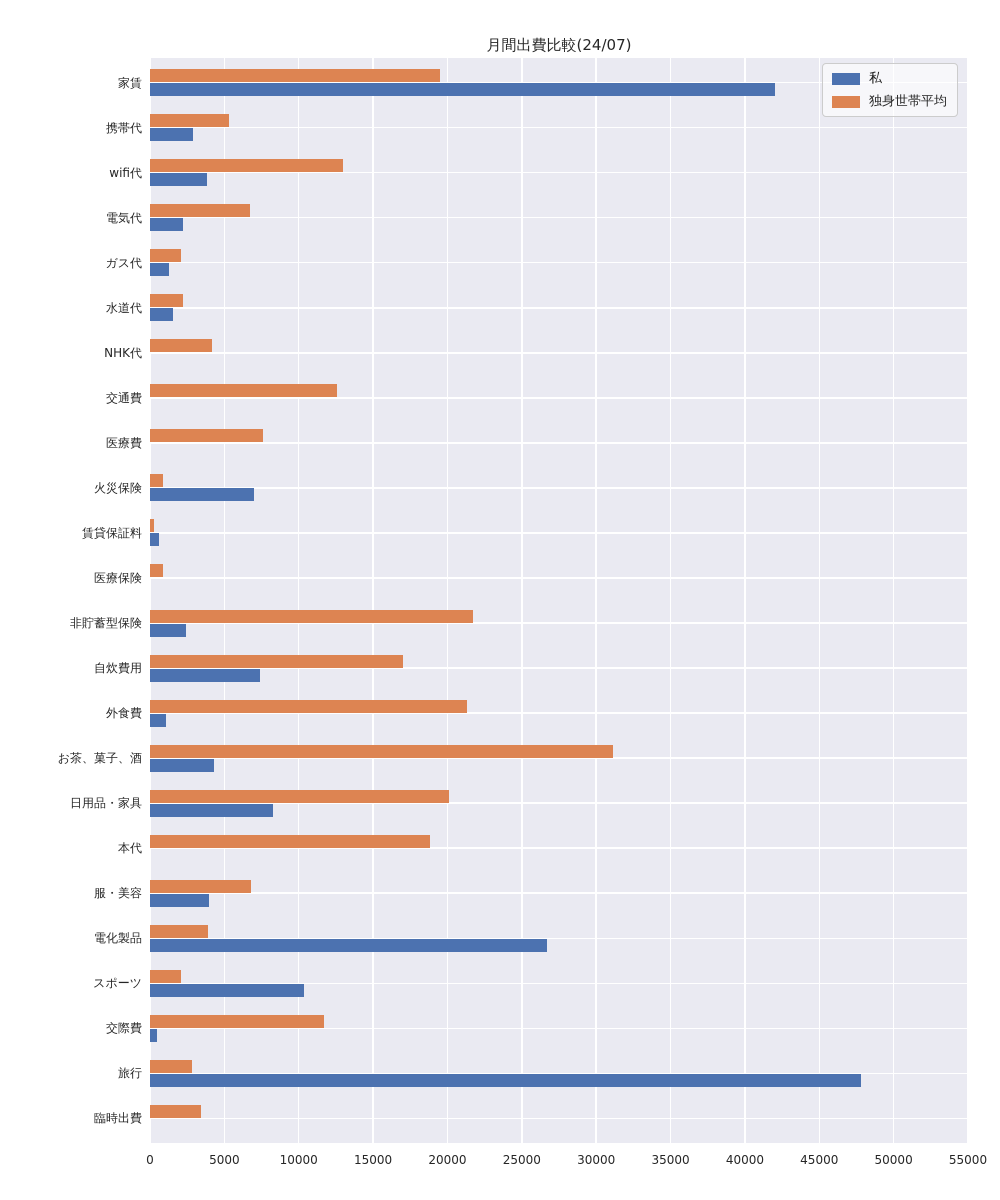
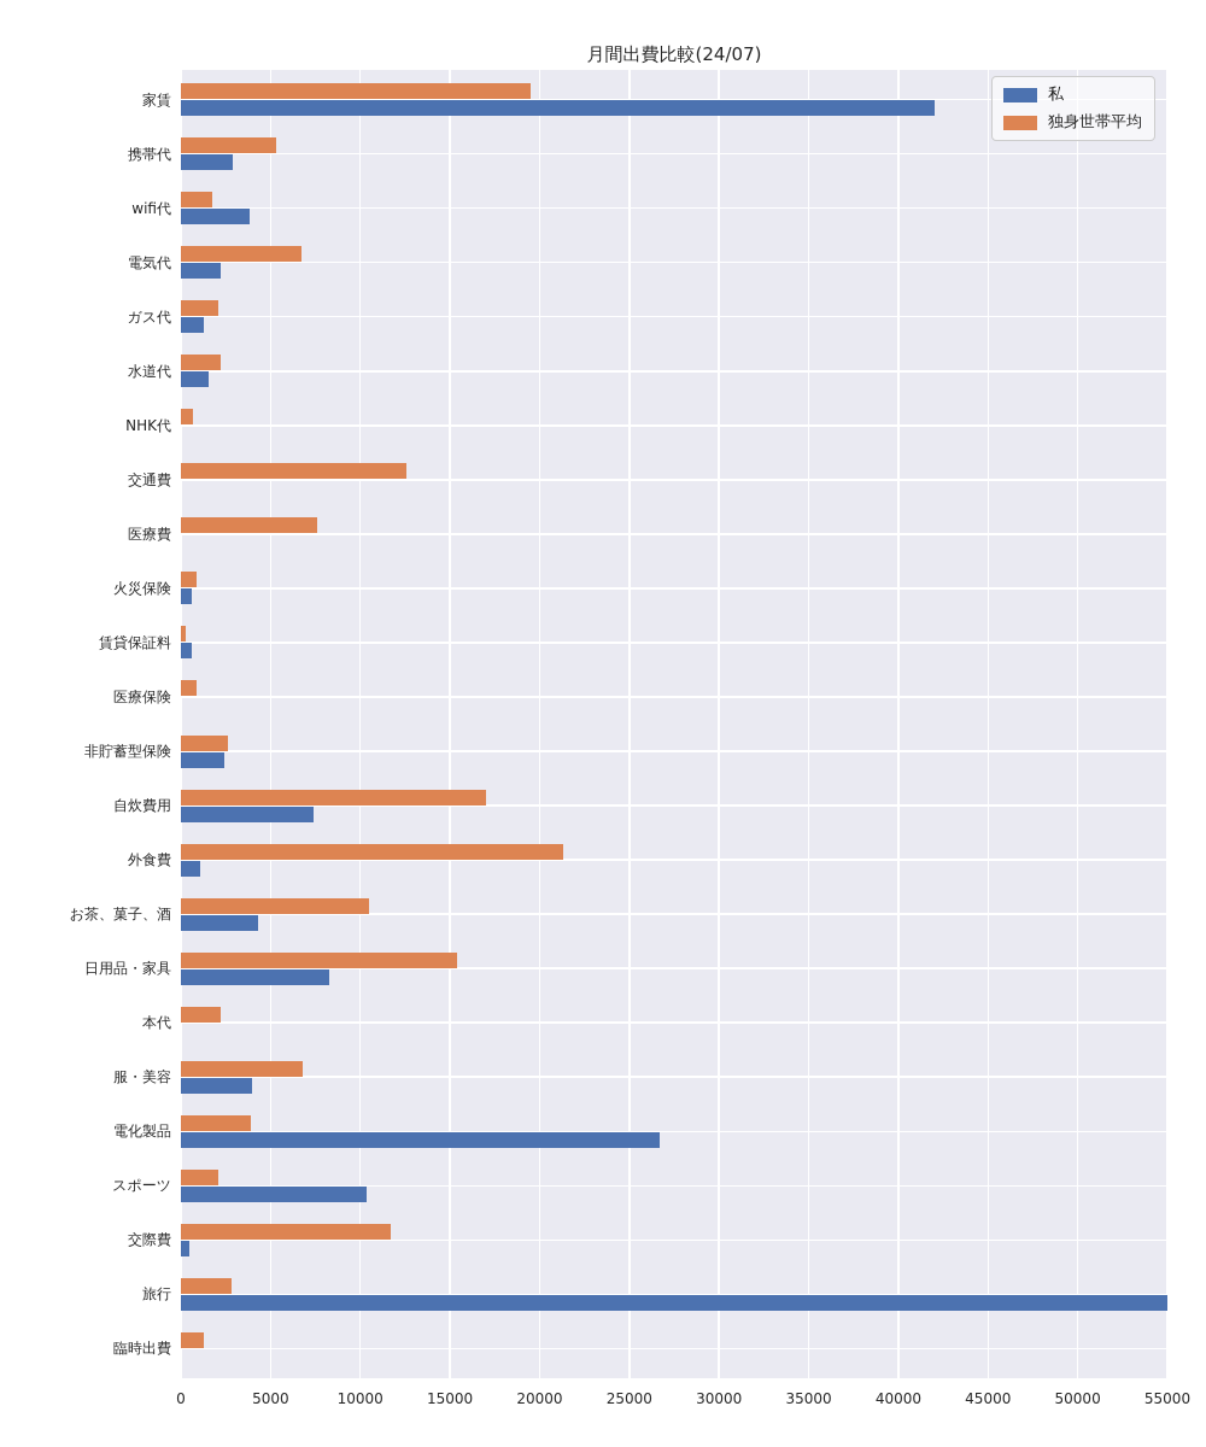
独身世帯平均/wifi代: 13000 -> 1800
独身世帯平均/NHK代: 4200 -> 700
私/火災保険: 7000 -> 600
独身世帯平均/非貯蓄型保険: 21700 -> 2600
独身世帯平均/お茶、菓子、酒: 31100 -> 10500
独身世帯平均/日用品・家具: 20100 -> 15400
独身世帯平均/本代: 18800 -> 2200
私/旅行: 47800 -> 55000
独身世帯平均/臨時出費: 3400 -> 1300
